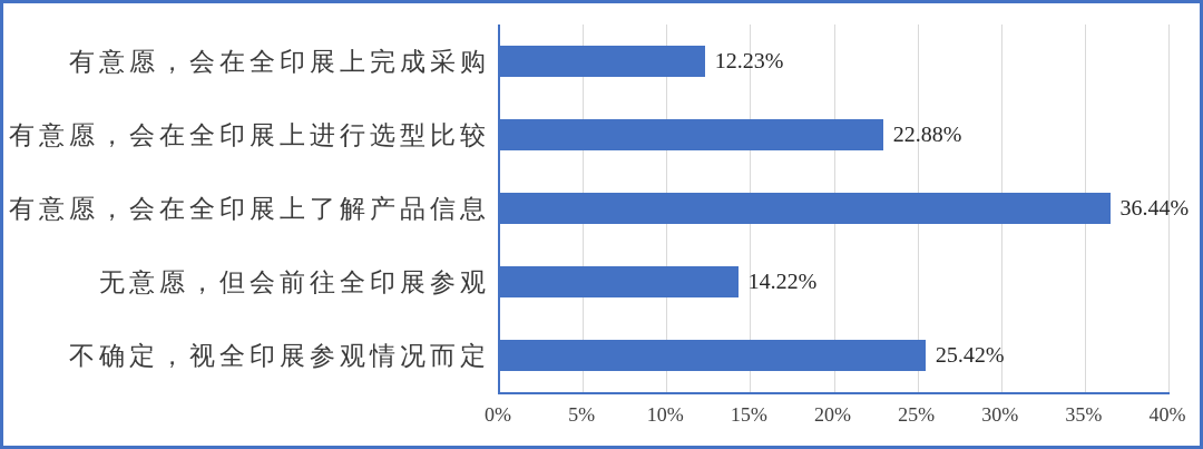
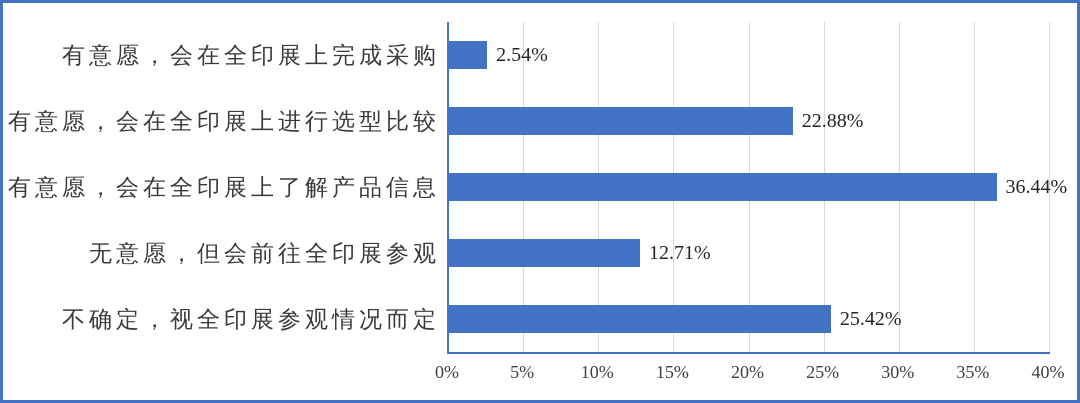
有意愿，会在全印展上完成采购: 12.23% -> 2.54%
无意愿，但会前往全印展参观: 14.22% -> 12.71%
